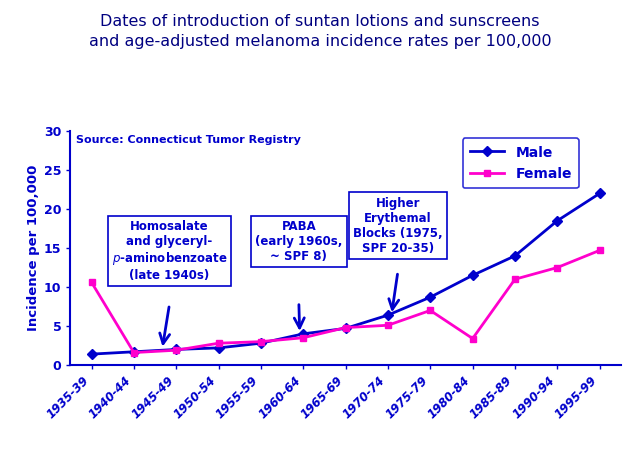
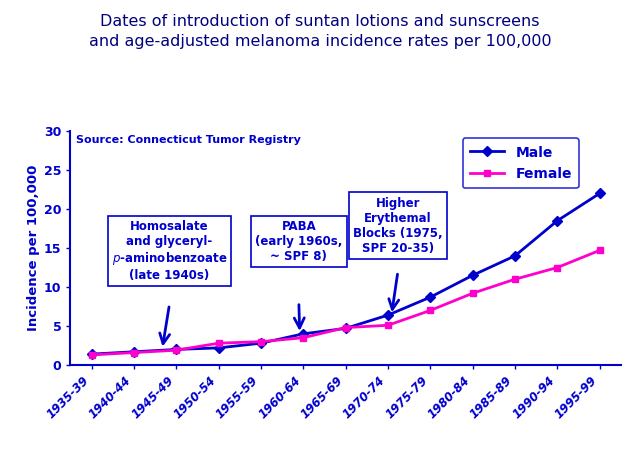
Female/1935-39: 10.6 -> 1.3
Female/1980-84: 3.4 -> 9.2
